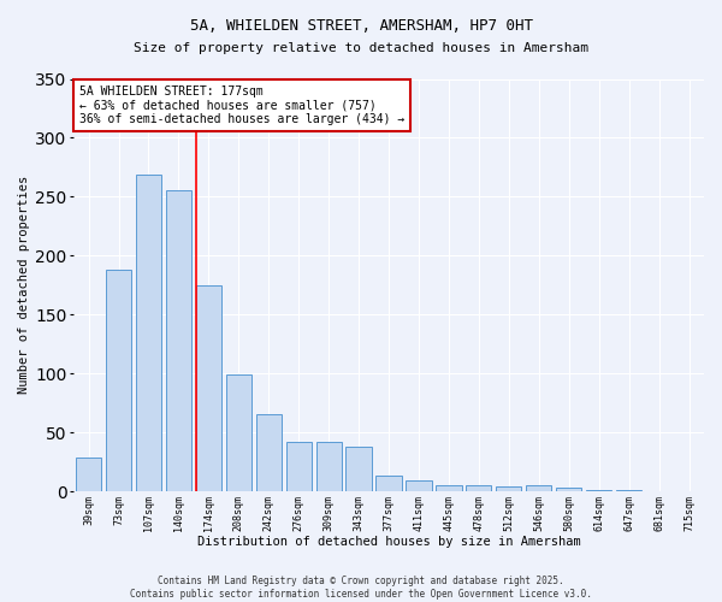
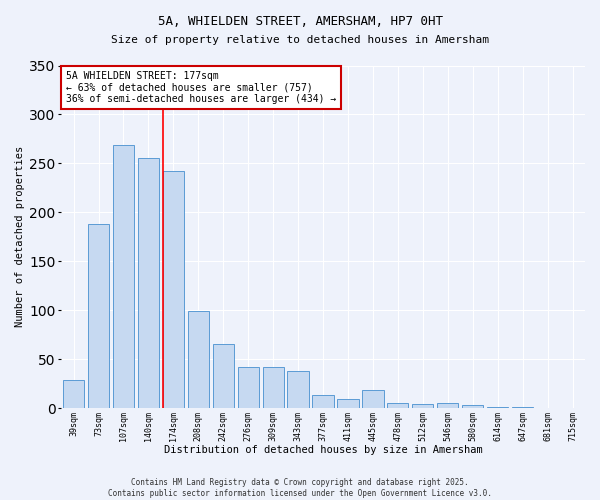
174sqm: 175 -> 242
445sqm: 5 -> 18
